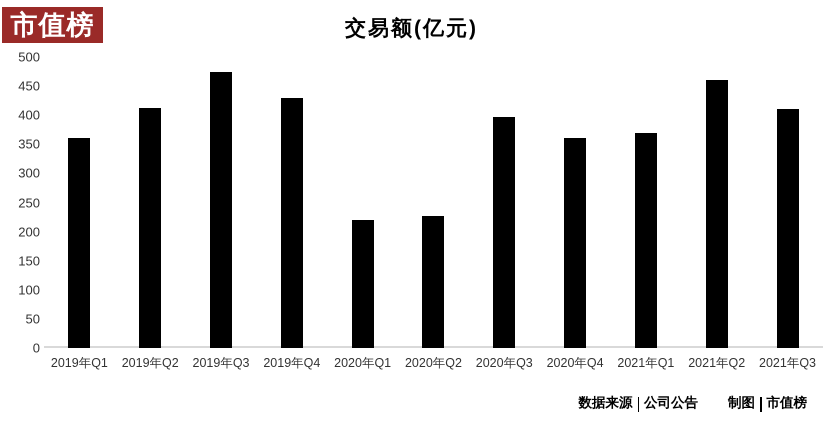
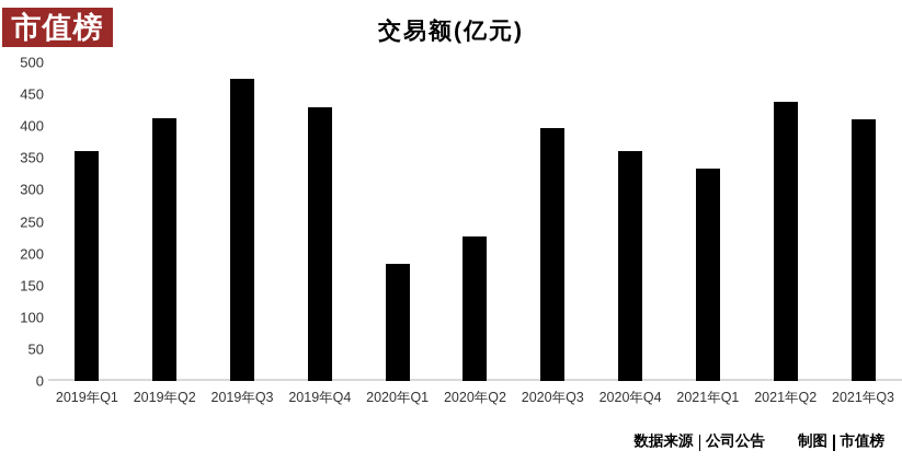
2020年Q1: 220 -> 180
2021年Q1: 370 -> 330
2021年Q2: 460 -> 440
